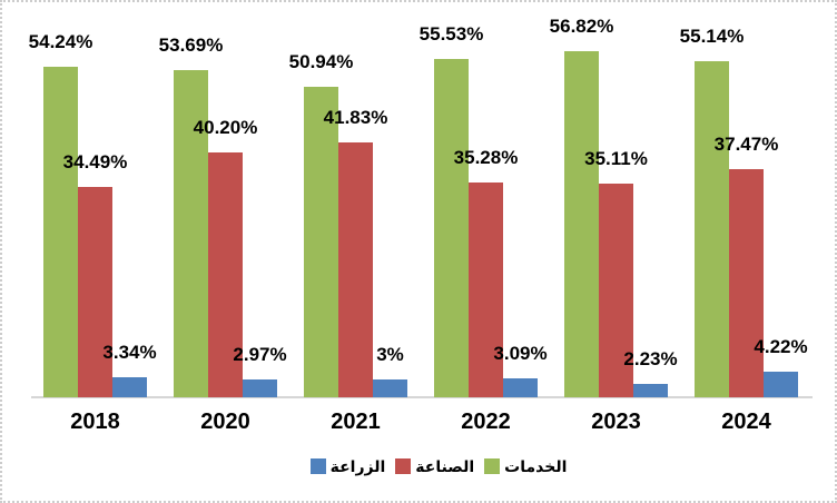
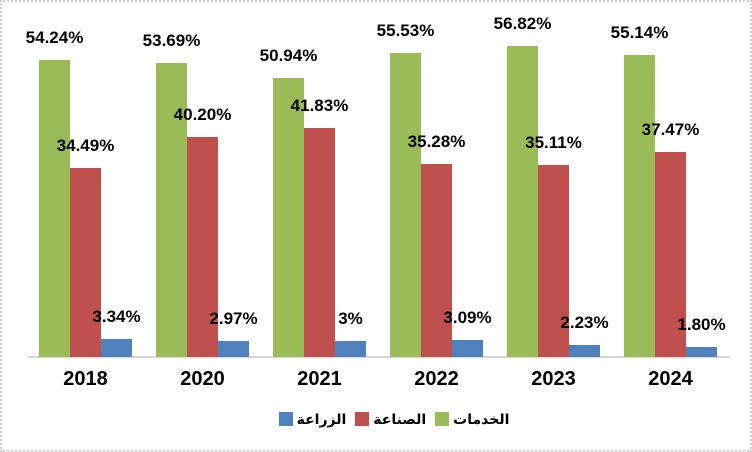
الزراعة/2024: 4.22% -> 1.80%
